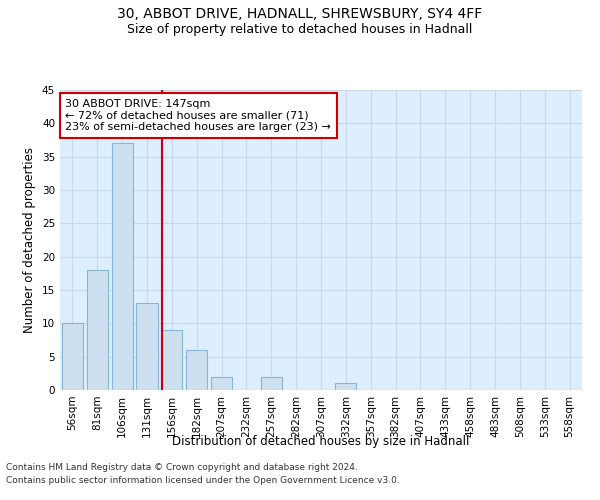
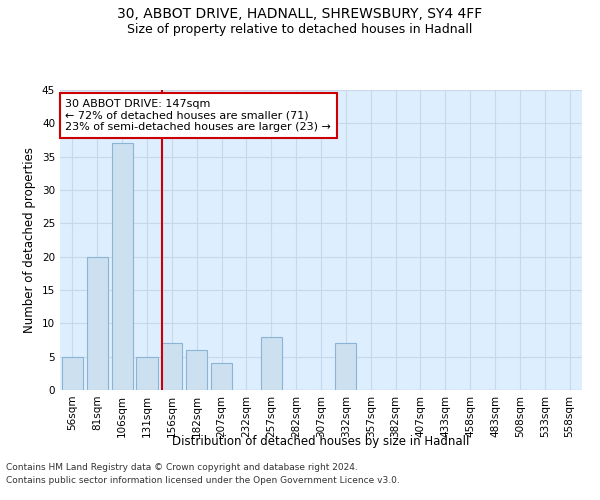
56sqm: 10 -> 5
81sqm: 18 -> 20
131sqm: 13 -> 5
156sqm: 9 -> 7
207sqm: 2 -> 4
257sqm: 2 -> 8
332sqm: 1 -> 7
